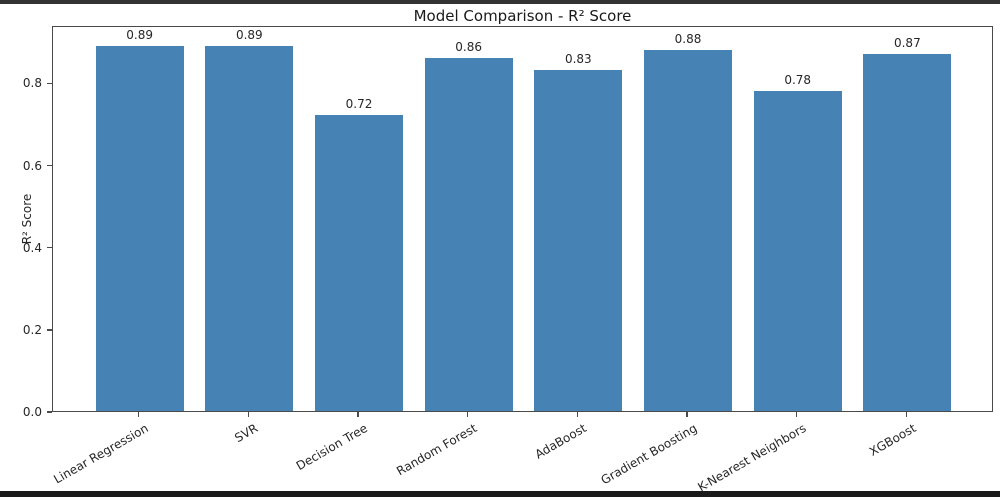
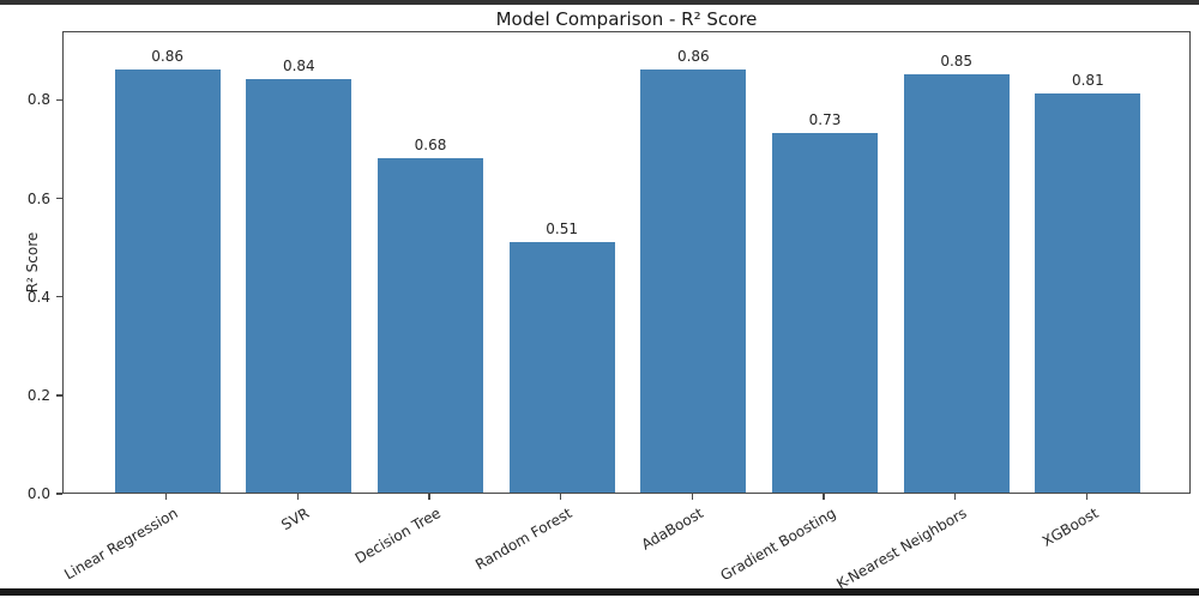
Linear Regression: 0.89 -> 0.86
SVR: 0.89 -> 0.84
Decision Tree: 0.72 -> 0.68
Random Forest: 0.86 -> 0.51
AdaBoost: 0.83 -> 0.86
Gradient Boosting: 0.88 -> 0.73
K-Nearest Neighbors: 0.78 -> 0.85
XGBoost: 0.87 -> 0.81
